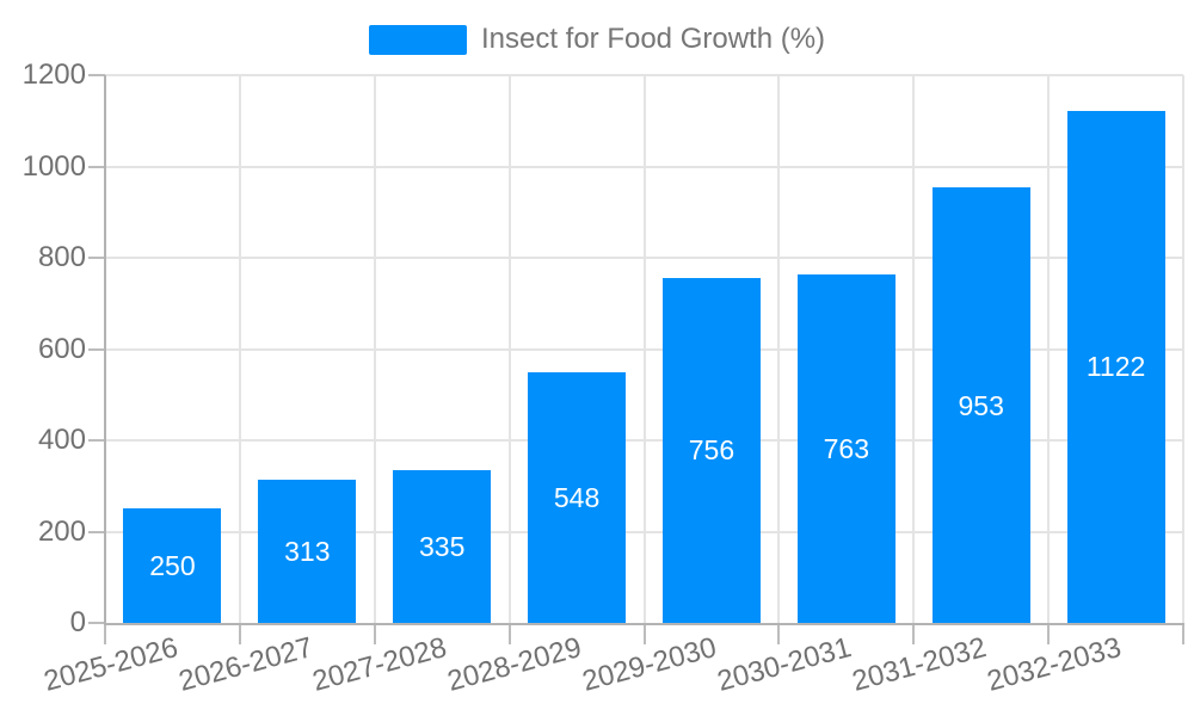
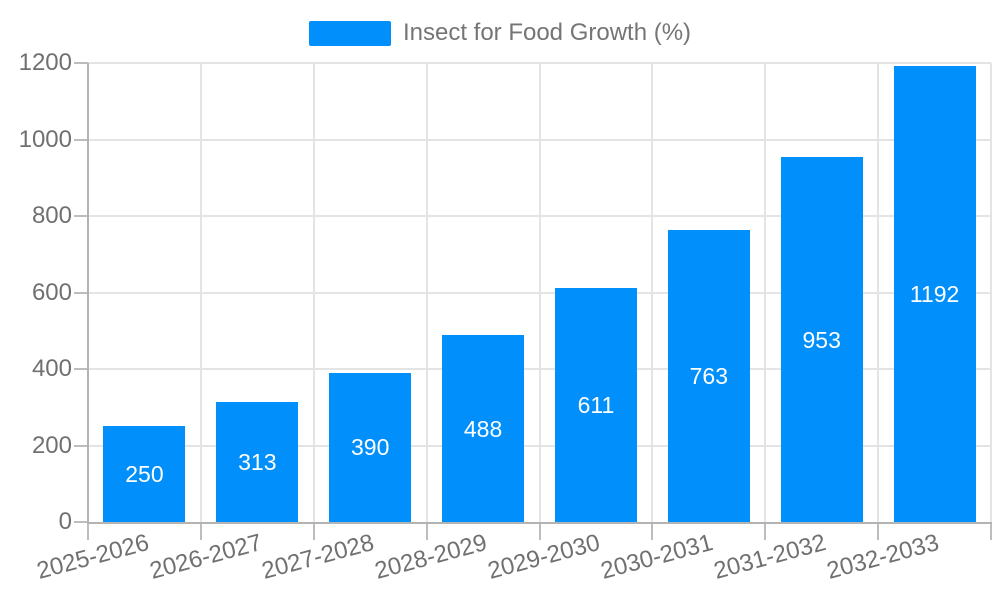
2027-2028: 335 -> 390
2028-2029: 548 -> 488
2029-2030: 756 -> 611
2032-2033: 1122 -> 1192
